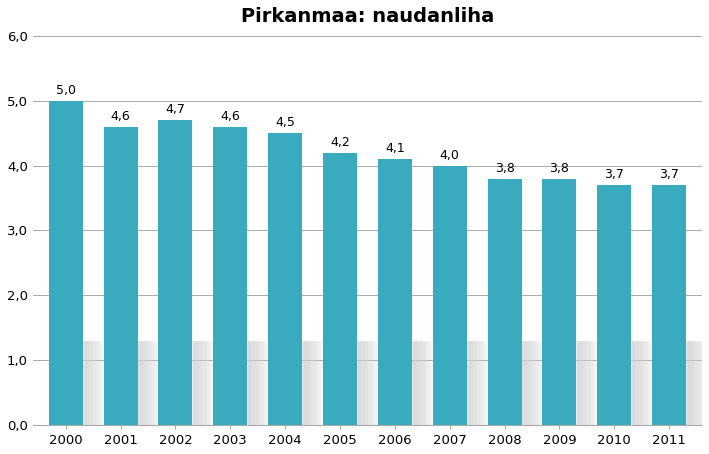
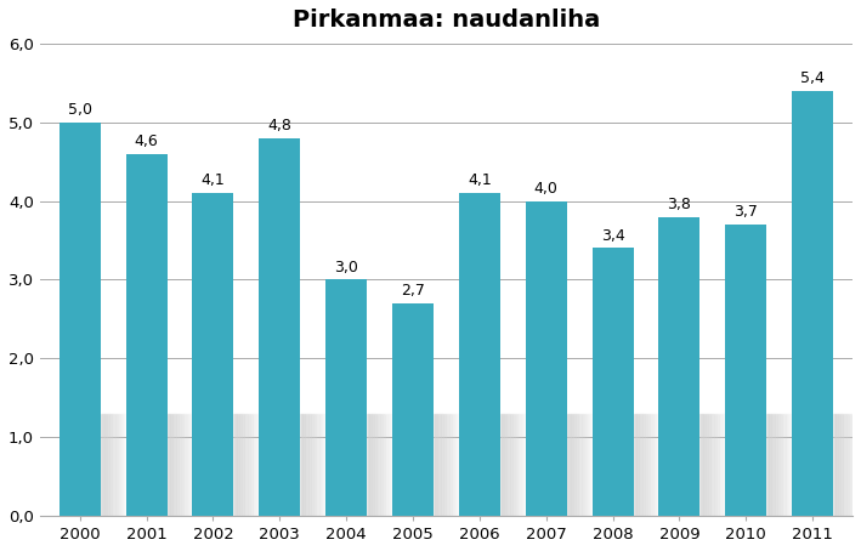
2002: 4,7 -> 4,1
2003: 4,6 -> 4,8
2004: 4,5 -> 3,0
2005: 4,2 -> 2,7
2008: 3,8 -> 3,4
2011: 3,7 -> 5,4
